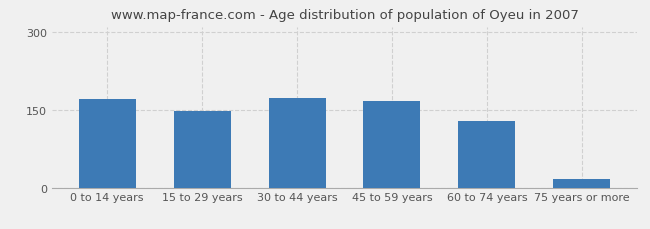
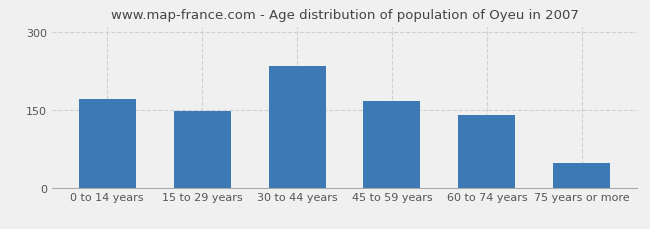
30 to 44 years: 173 -> 234
60 to 74 years: 128 -> 140
75 years or more: 17 -> 48
